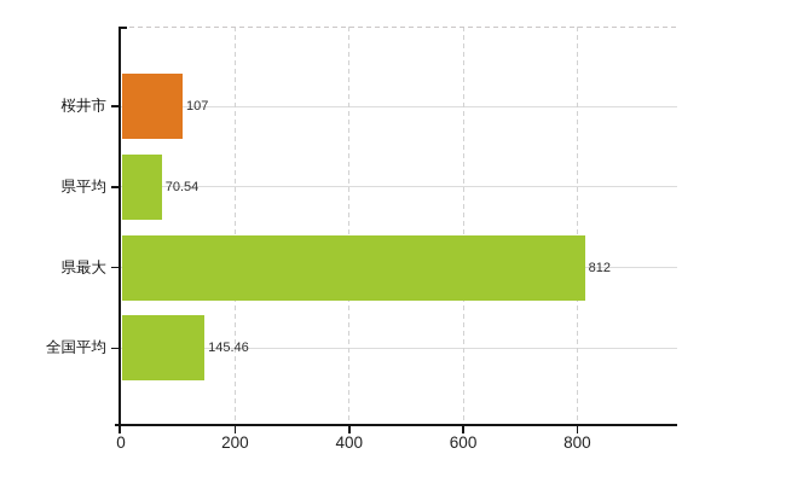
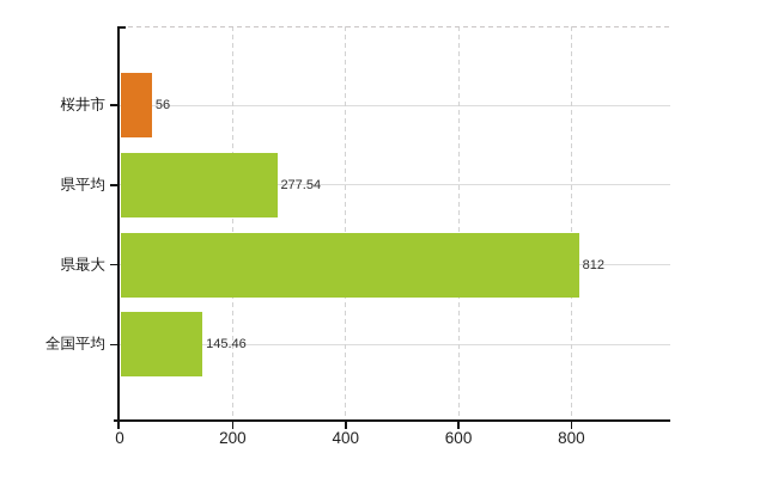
桜井市: 107 -> 56
県平均: 70.54 -> 277.54
